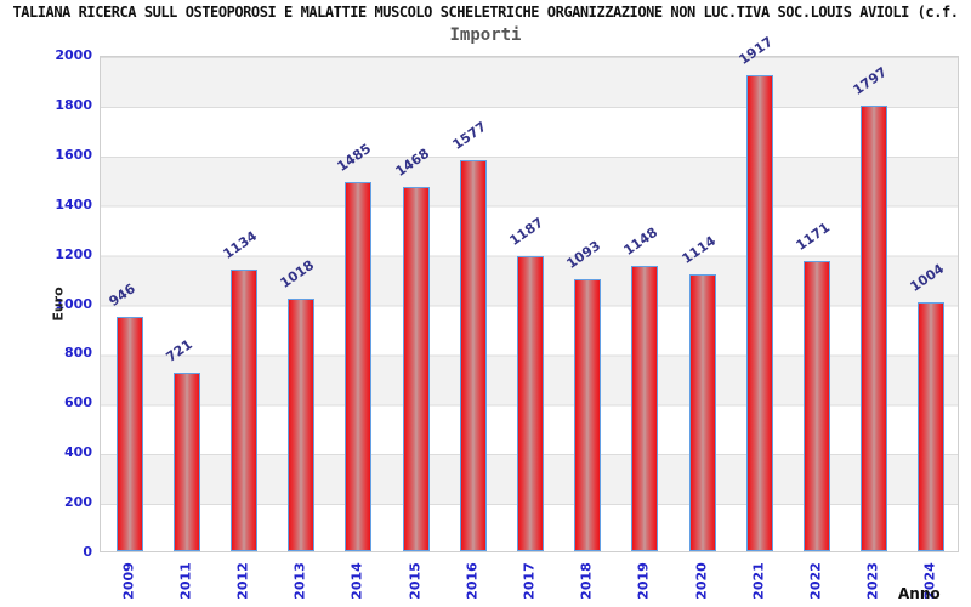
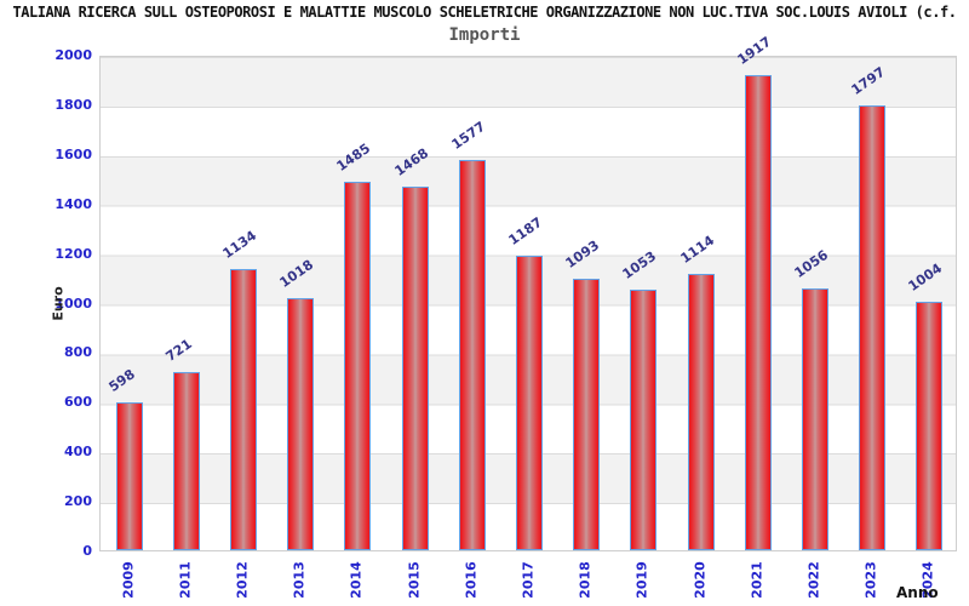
2009: 946 -> 598
2019: 1148 -> 1053
2022: 1171 -> 1056
